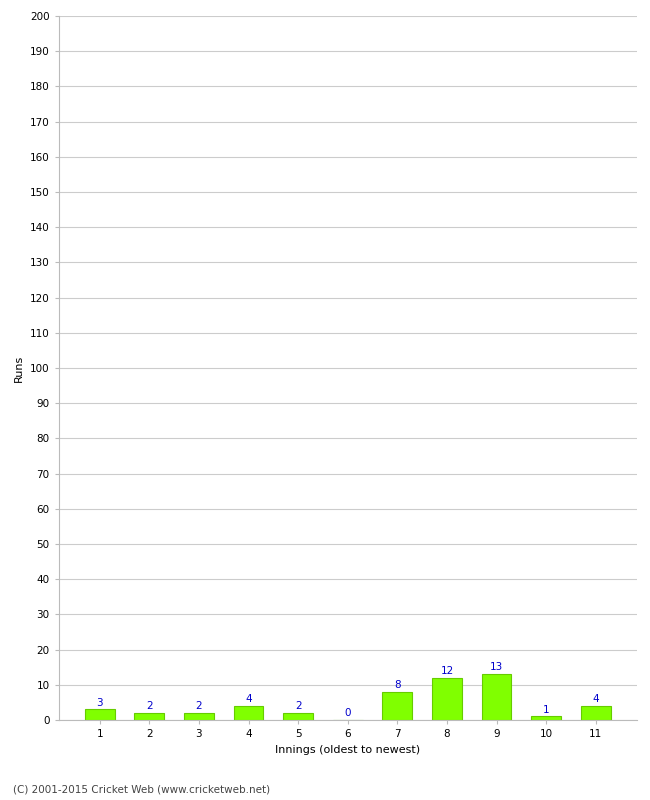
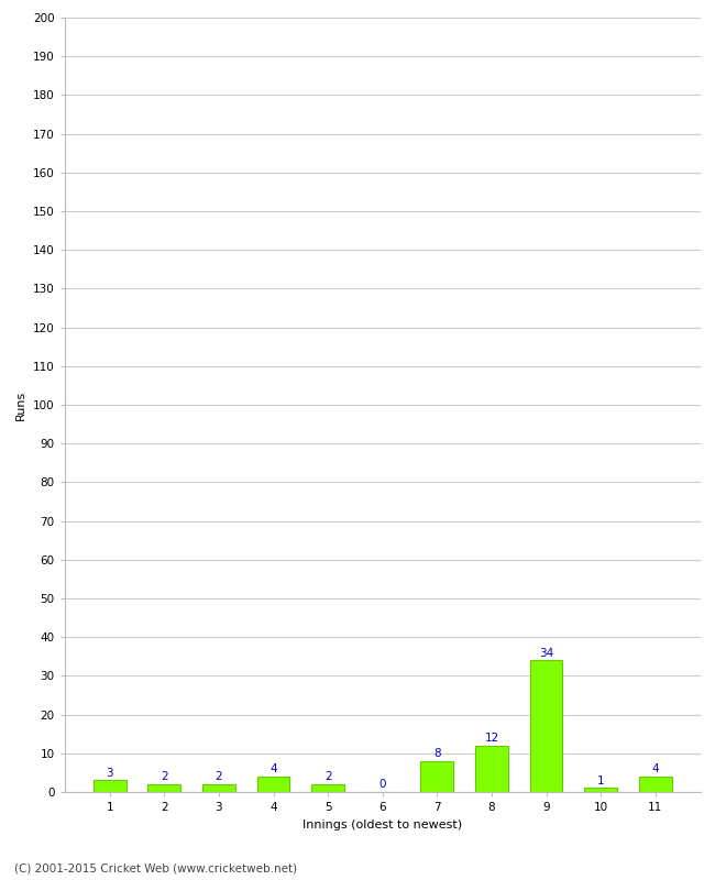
9: 13 -> 34
